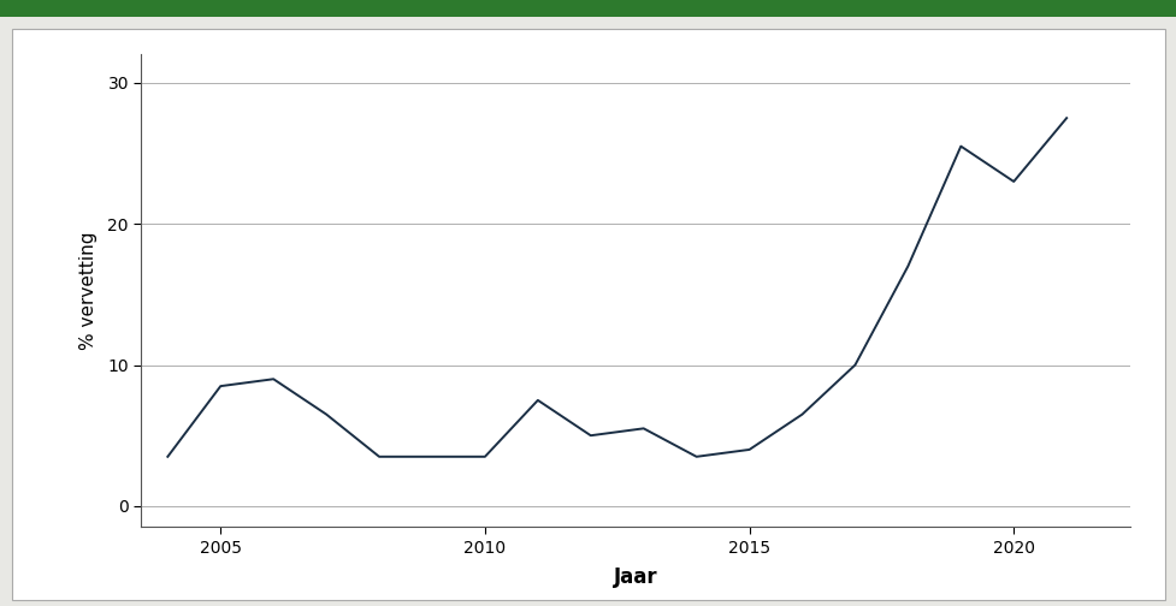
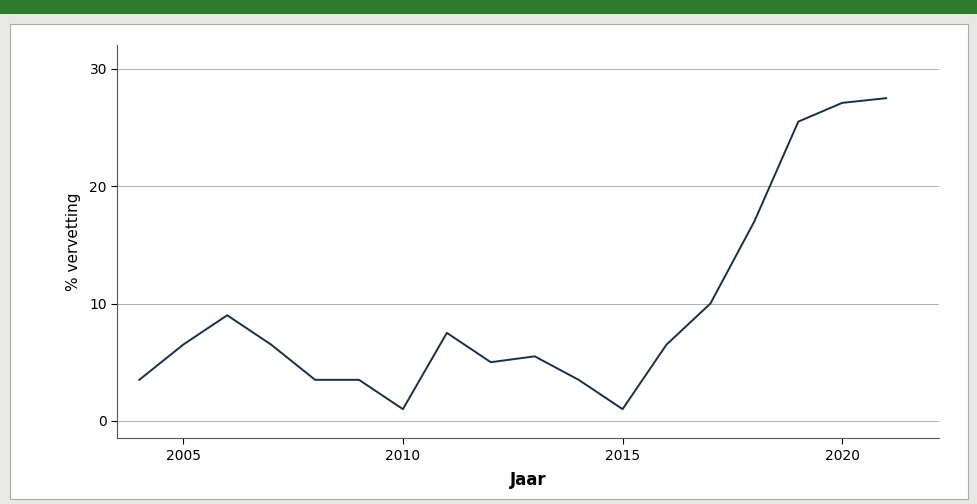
2005: 8.5 -> 6.5
2010: 3.5 -> 1.0
2015: 4.0 -> 1.0
2020: 23.0 -> 27.1
